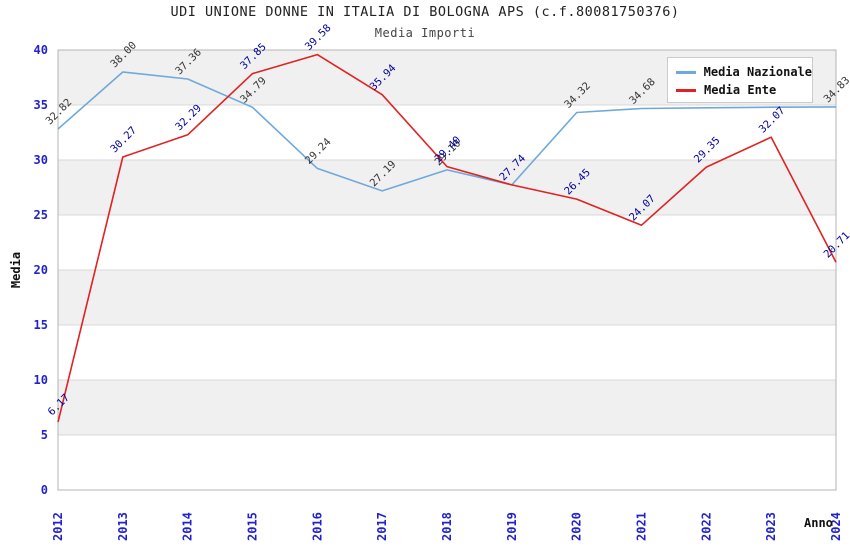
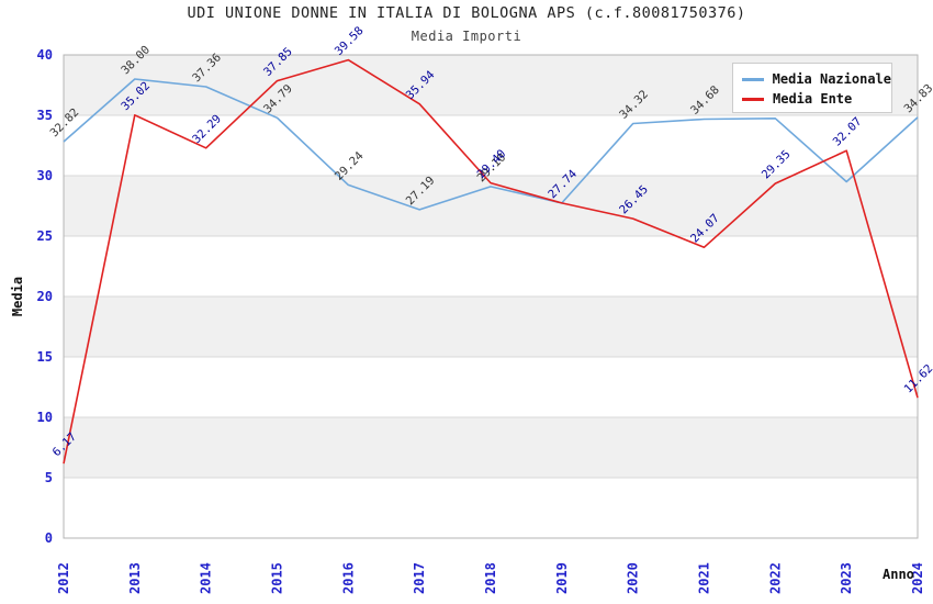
Media Ente/2013: 30.27 -> 35.02
Media Nazionale/2023: 34.8 -> 29.5
Media Ente/2024: 20.71 -> 11.62
